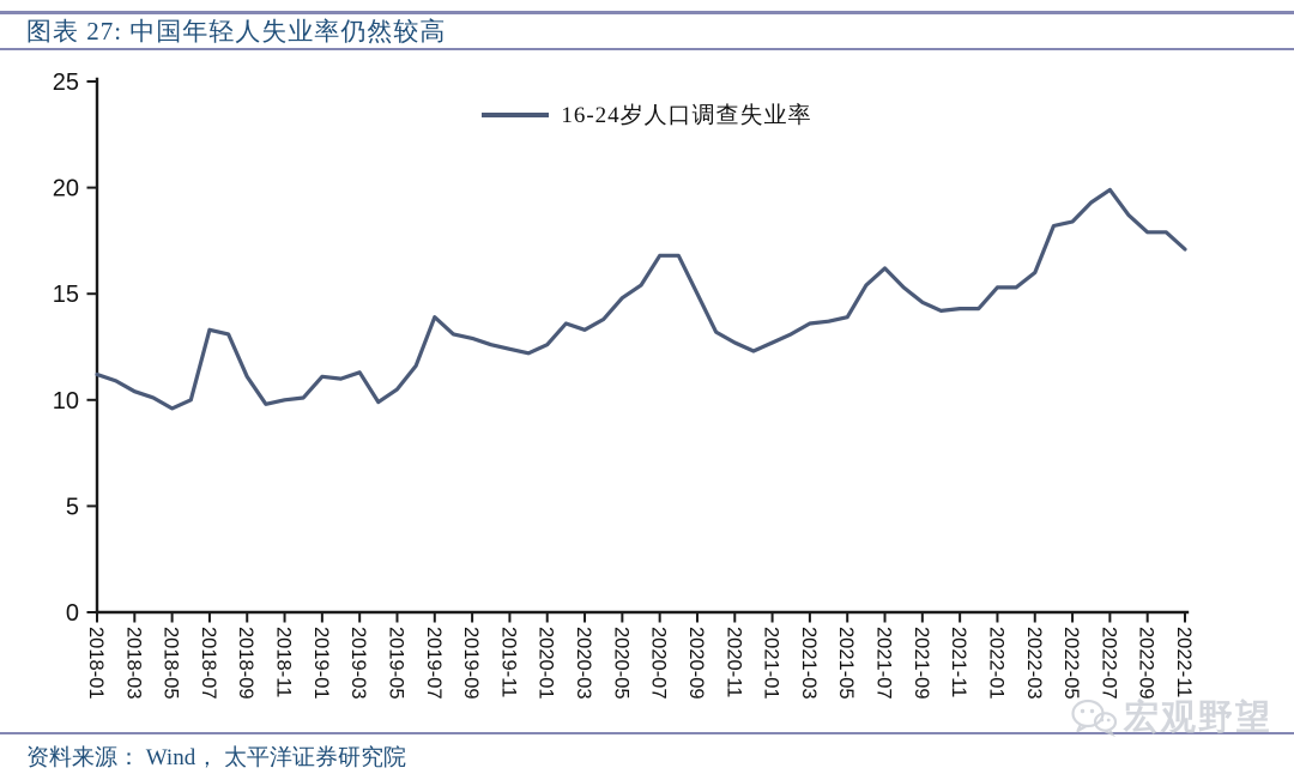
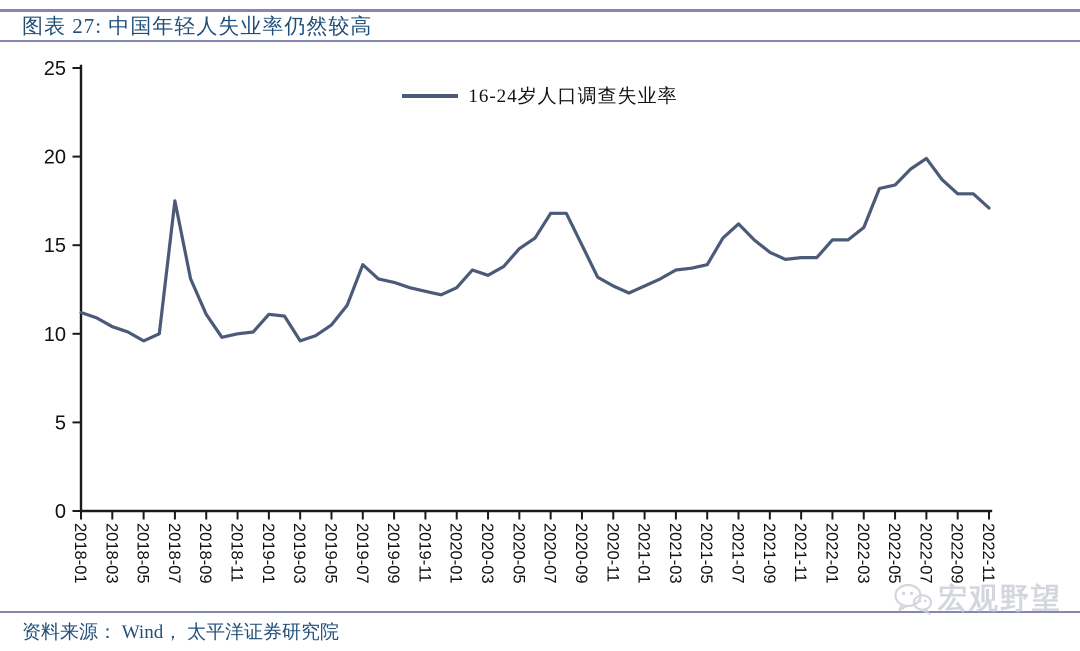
2018-07: 13.3 -> 17.5
2019-03: 11.3 -> 9.6
